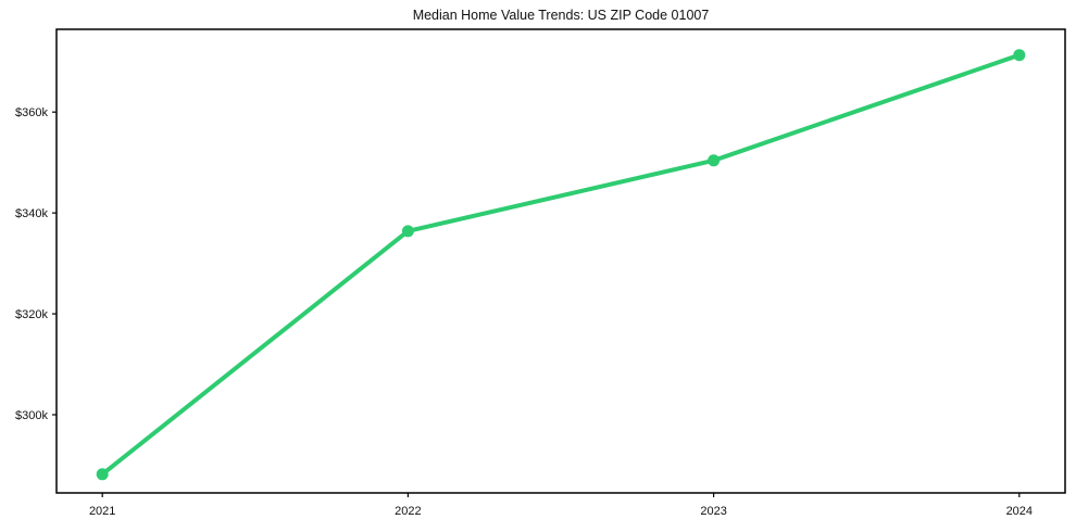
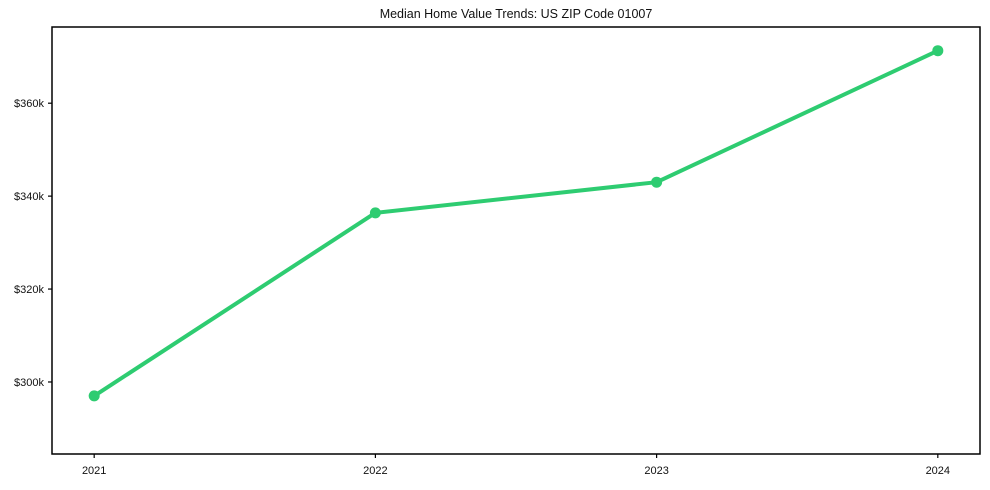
2021: $288k -> $297k
2023: $350k -> $343k
